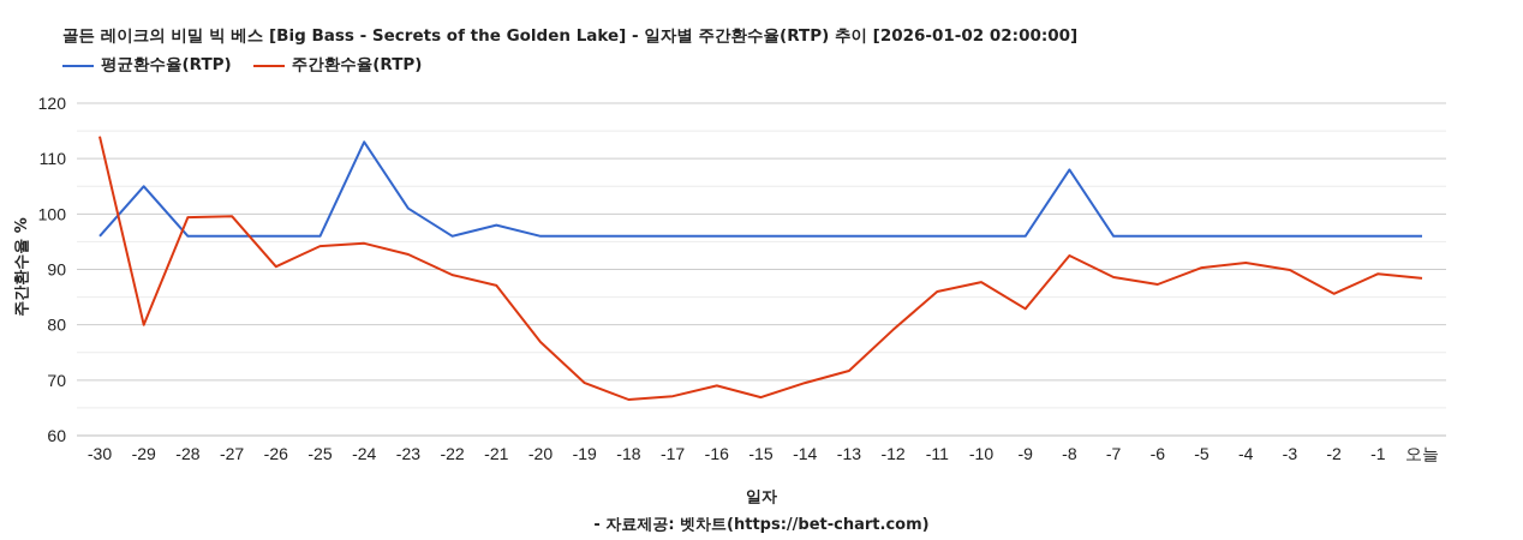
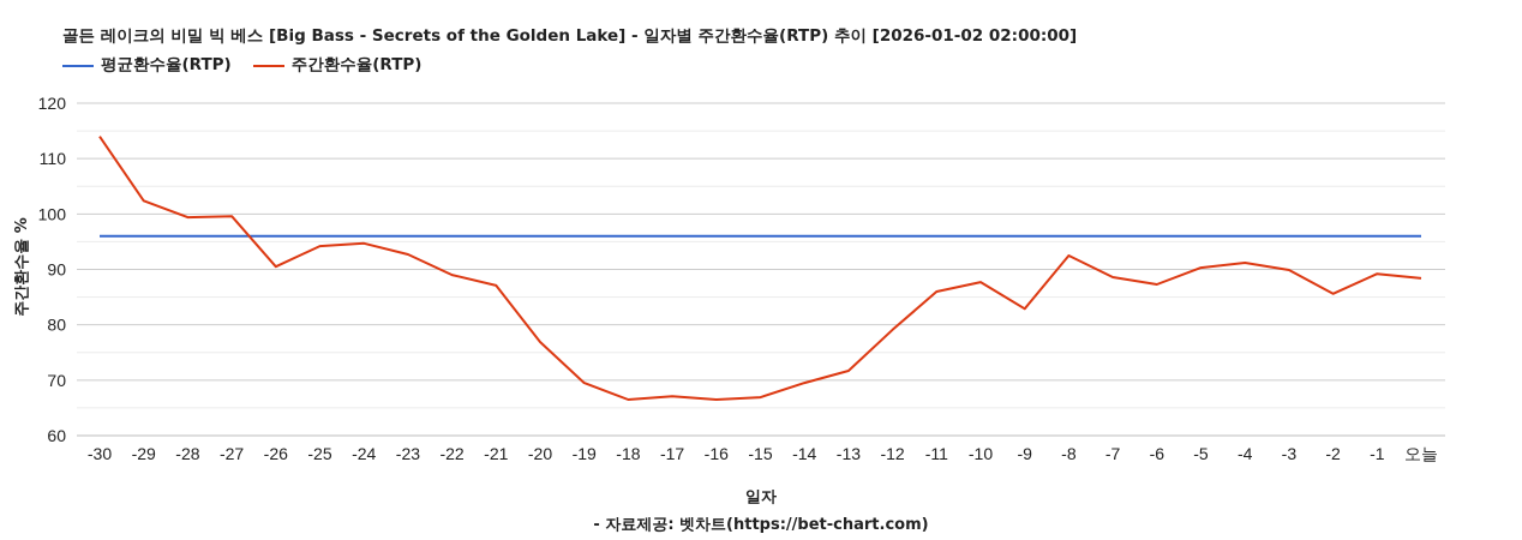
평균환수율(RTP)/-29: 105 -> 96
주간환수율(RTP)/-29: 80 -> 102
평균환수율(RTP)/-24: 113 -> 96
평균환수율(RTP)/-23: 101 -> 96
평균환수율(RTP)/-21: 98 -> 96
주간환수율(RTP)/-16: 69 -> 66
평균환수율(RTP)/-8: 108 -> 96
